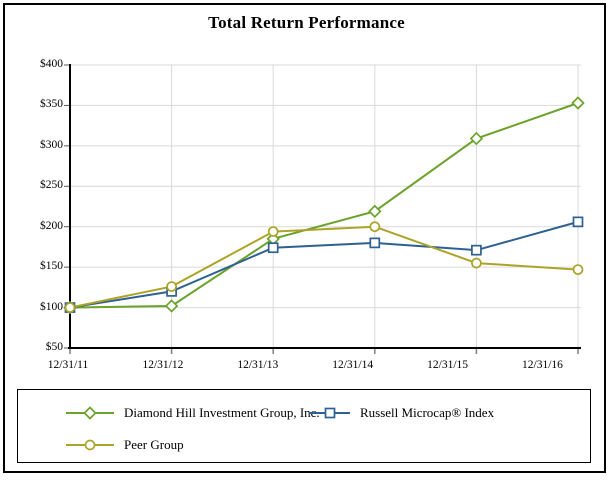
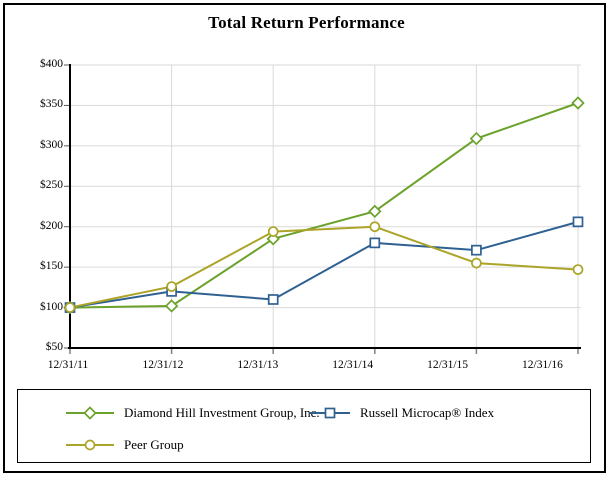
Russell Microcap® Index/12/31/13: $170 -> $110
